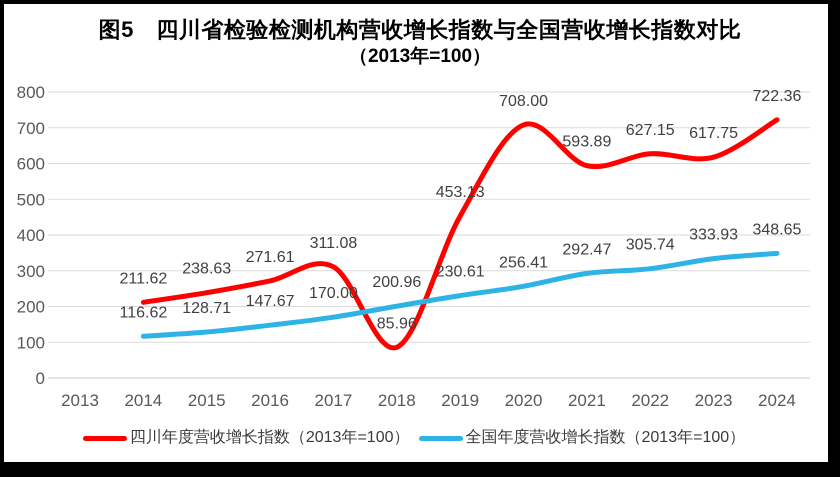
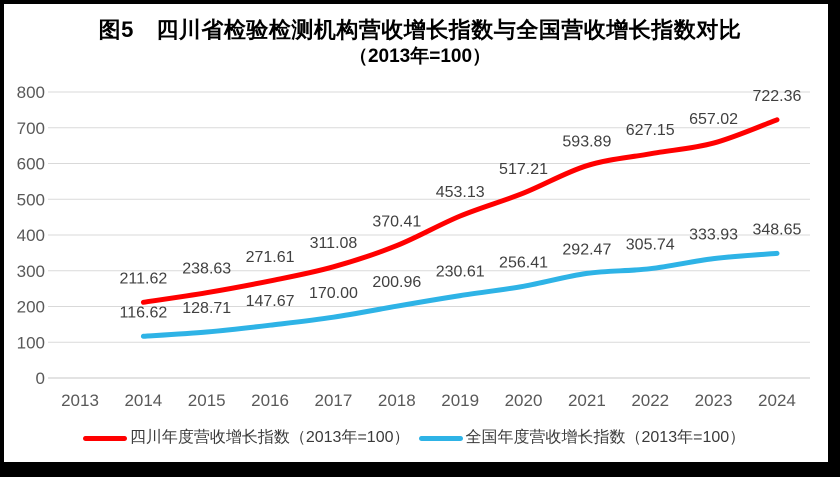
四川年度营收增长指数（2013年=100）/2018: 85.96 -> 370.41
四川年度营收增长指数（2013年=100）/2020: 708.00 -> 517.21
四川年度营收增长指数（2013年=100）/2023: 617.75 -> 657.02
